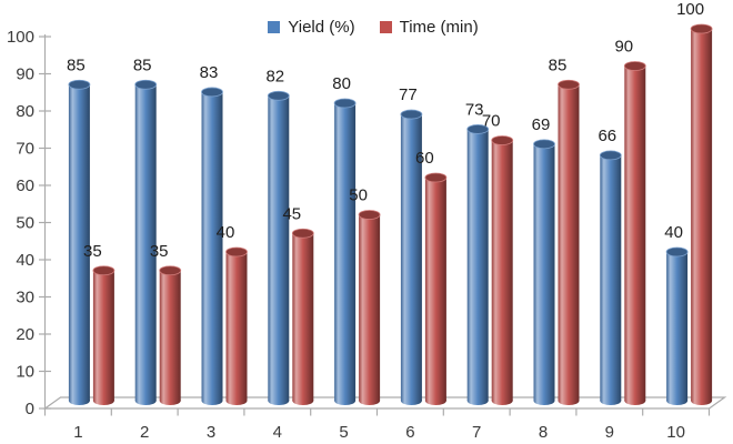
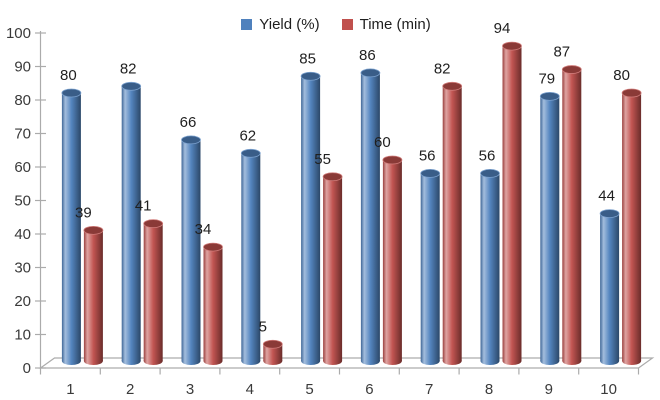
Yield (%)/1: 85 -> 80
Time (min)/1: 35 -> 39
Yield (%)/2: 85 -> 82
Time (min)/2: 35 -> 41
Yield (%)/3: 83 -> 66
Time (min)/3: 40 -> 34
Yield (%)/4: 82 -> 62
Time (min)/4: 45 -> 5
Yield (%)/5: 80 -> 85
Time (min)/5: 50 -> 55
Yield (%)/6: 77 -> 86
Yield (%)/7: 73 -> 56
Time (min)/7: 70 -> 82
Yield (%)/8: 69 -> 56
Time (min)/8: 85 -> 94
Yield (%)/9: 66 -> 79
Time (min)/9: 90 -> 87
Yield (%)/10: 40 -> 44
Time (min)/10: 100 -> 80
